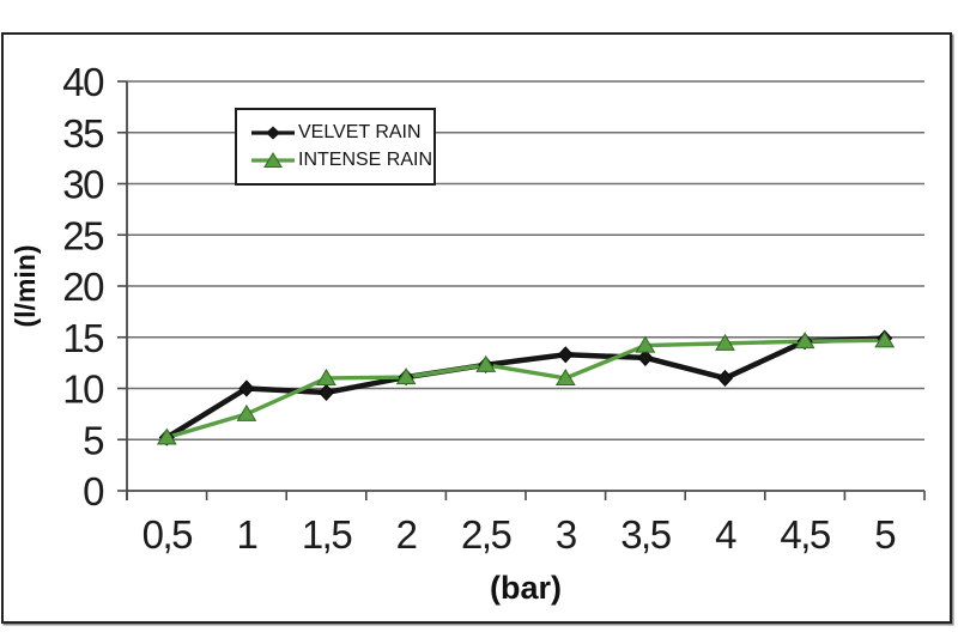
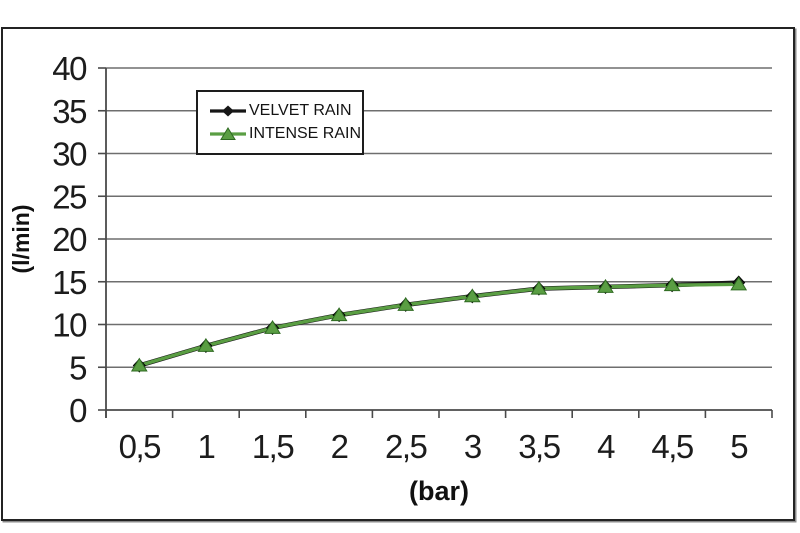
VELVET RAIN/1: 10 -> 8
INTENSE RAIN/1,5: 11 -> 10
INTENSE RAIN/3: 11 -> 13
VELVET RAIN/3,5: 13 -> 14
VELVET RAIN/4: 11 -> 14
